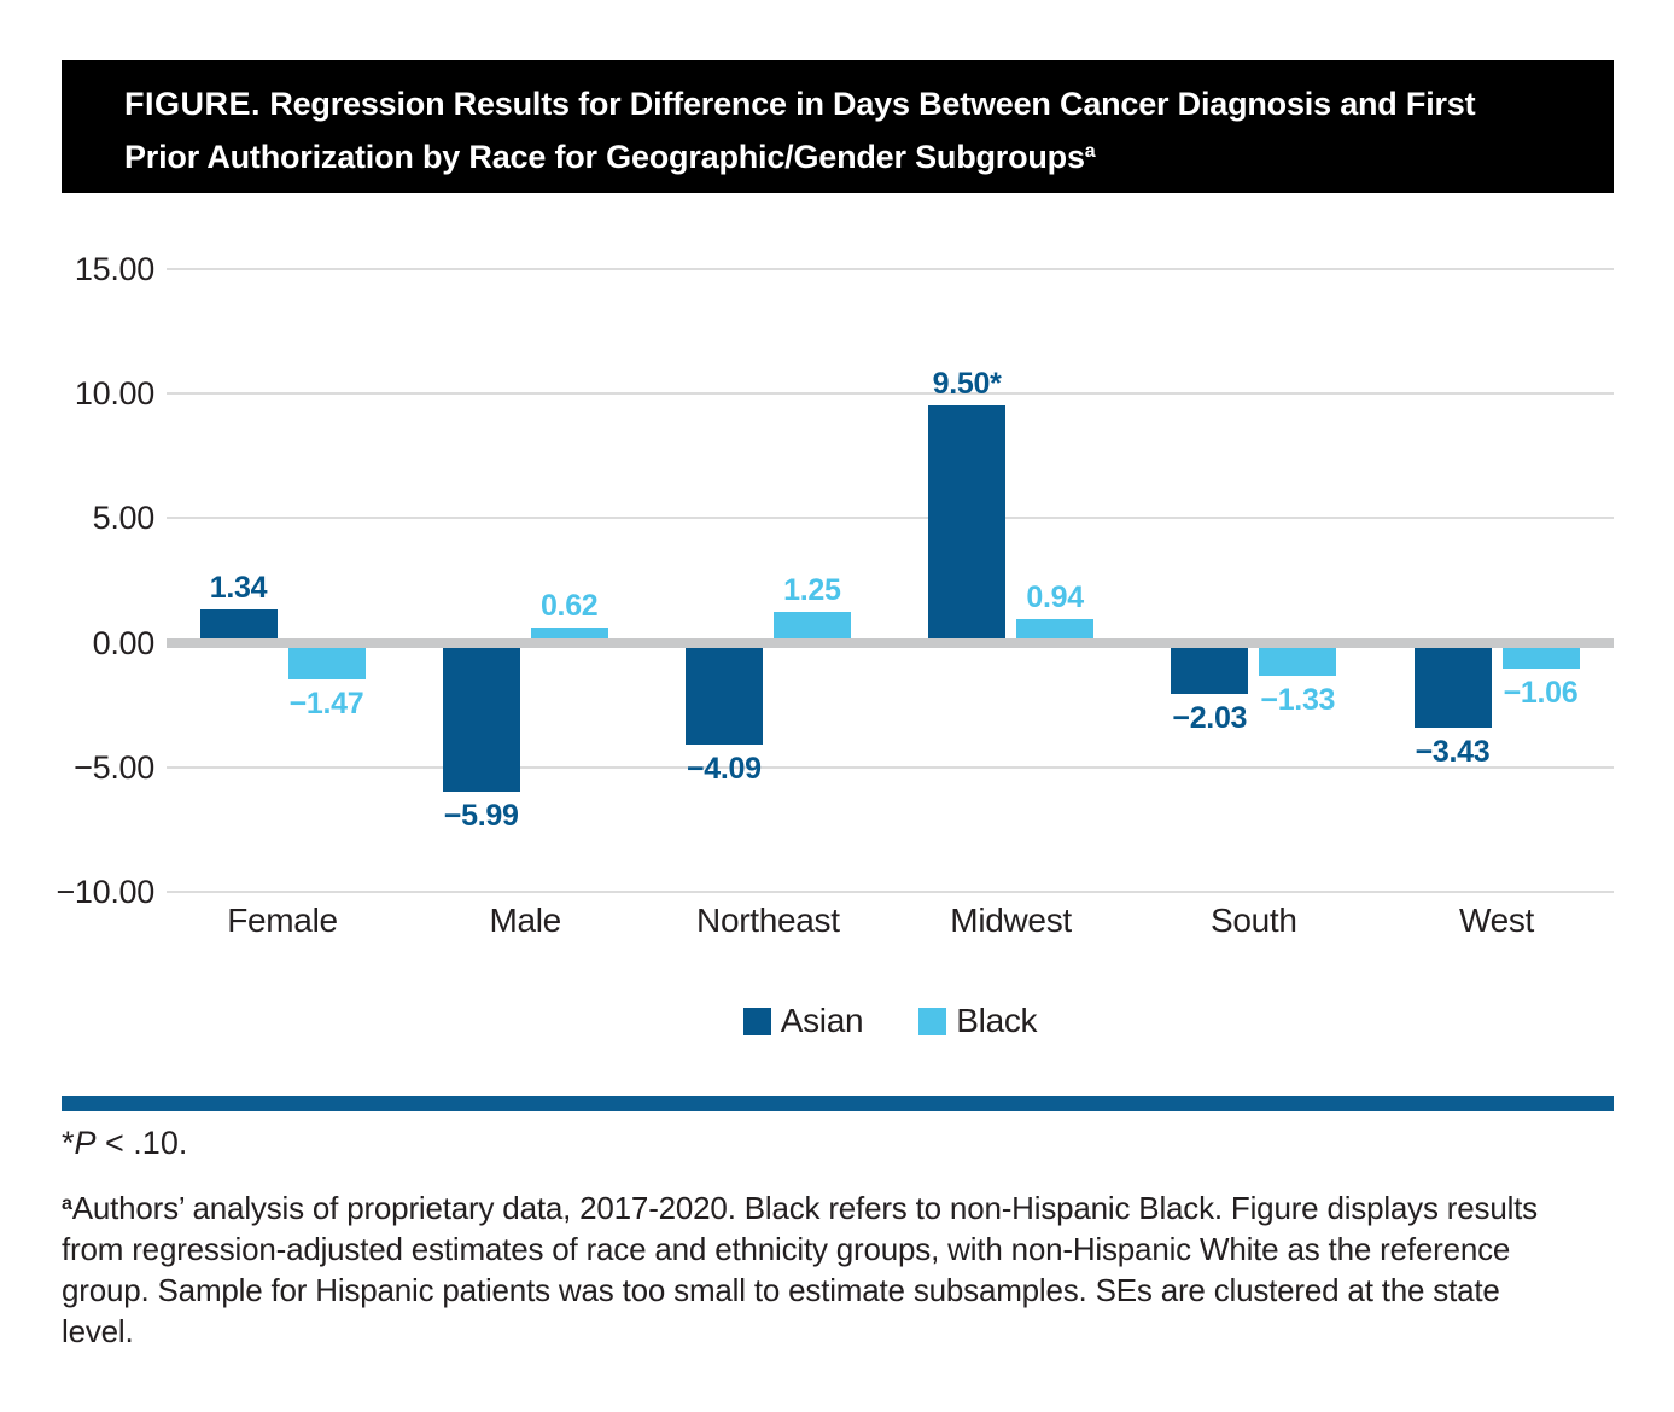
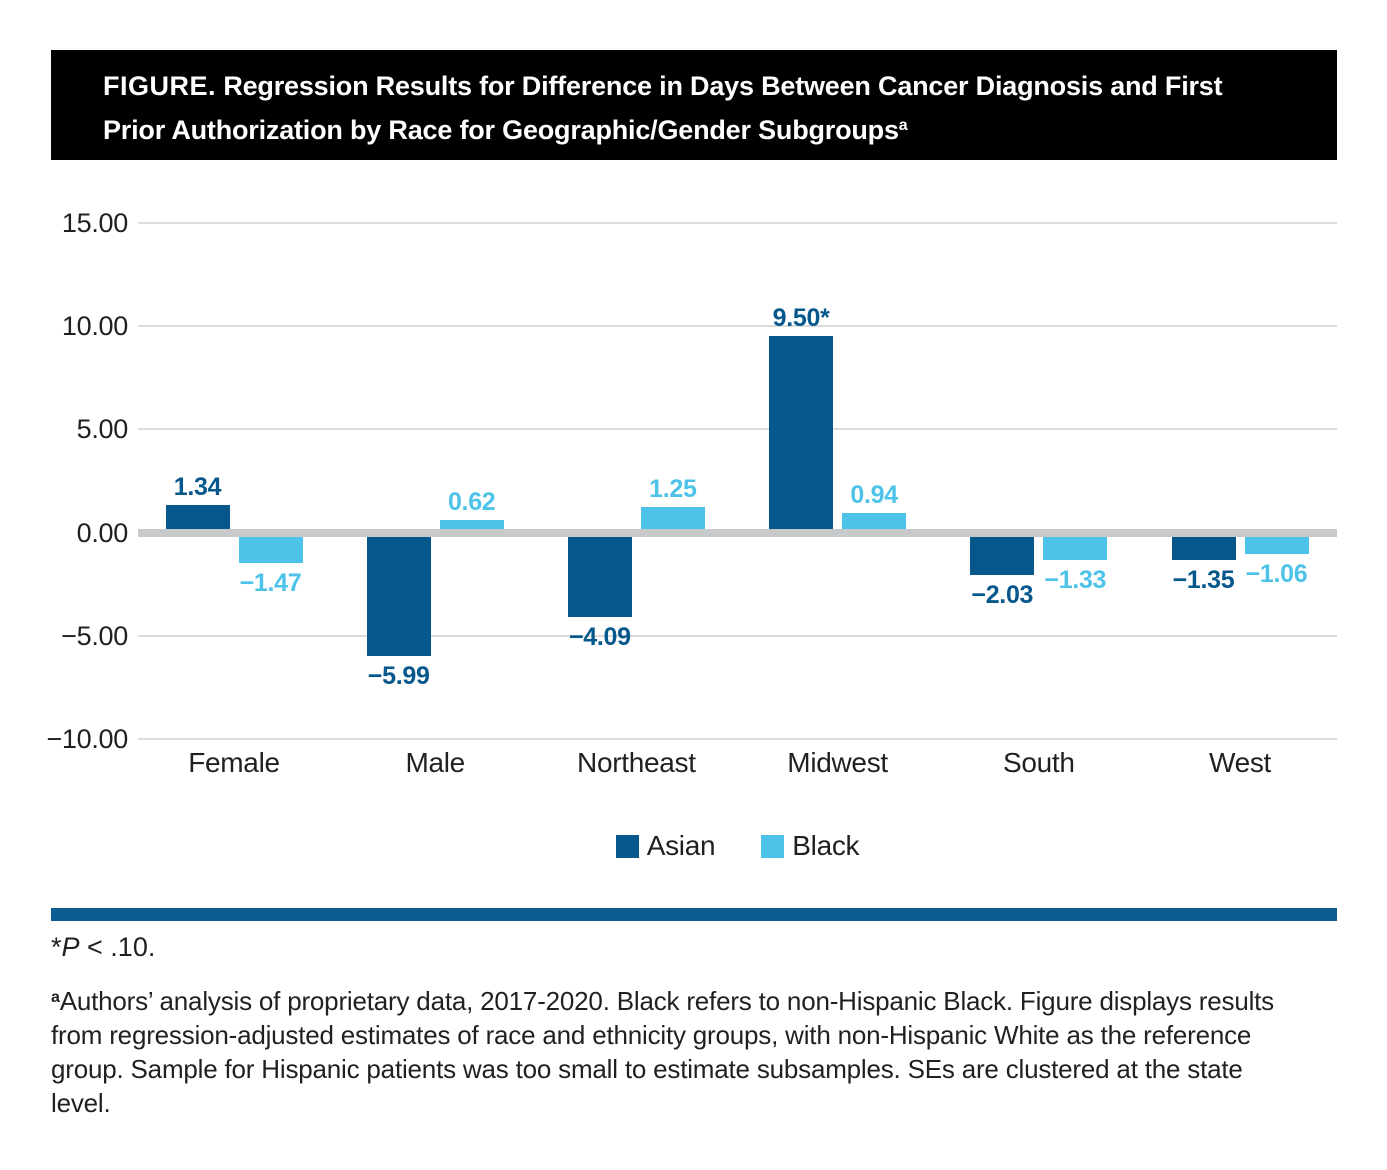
Asian/West: −3.43 -> −1.35
